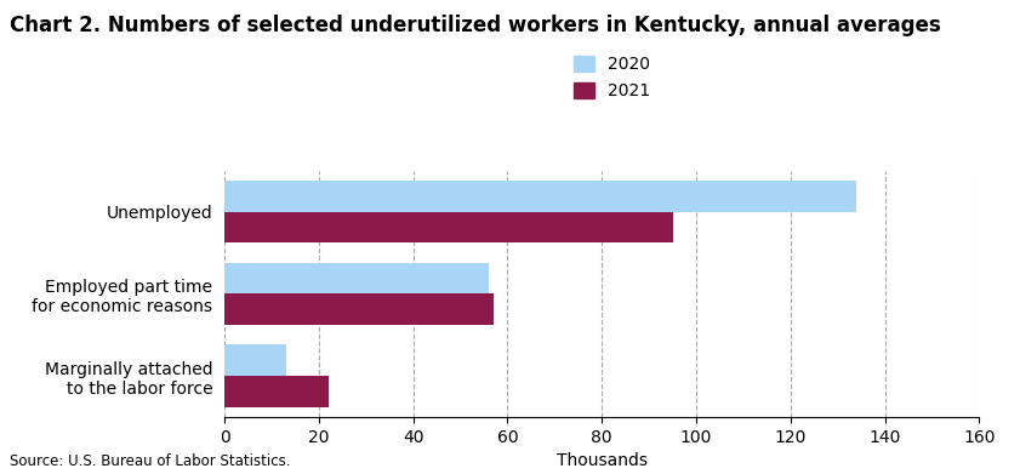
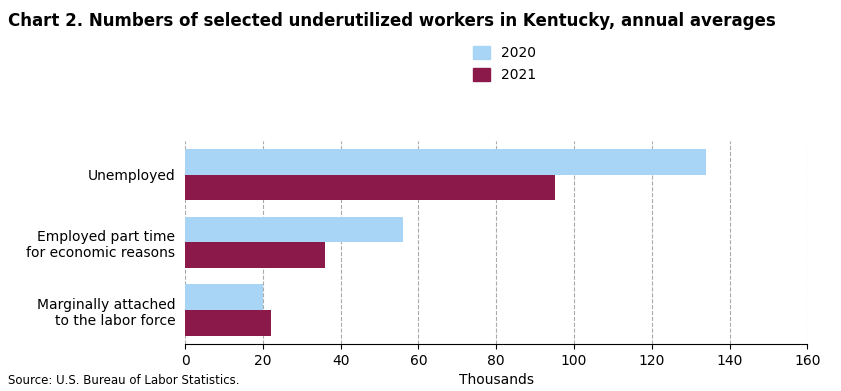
2021/Employed part time for economic reasons: 57 -> 36
2020/Marginally attached to the labor force: 13 -> 20
